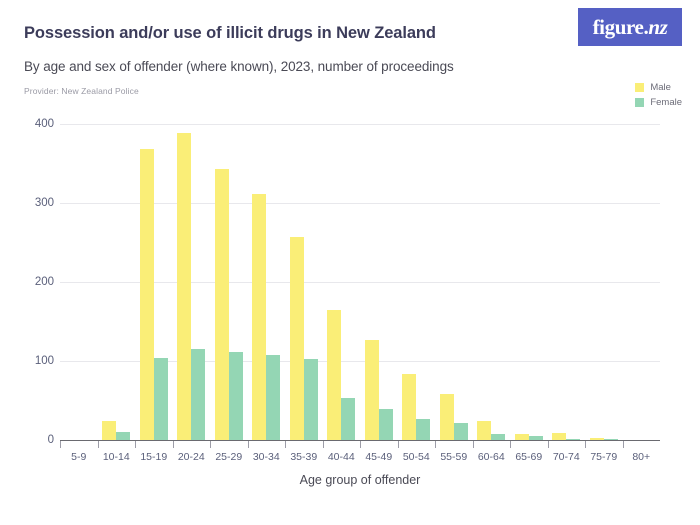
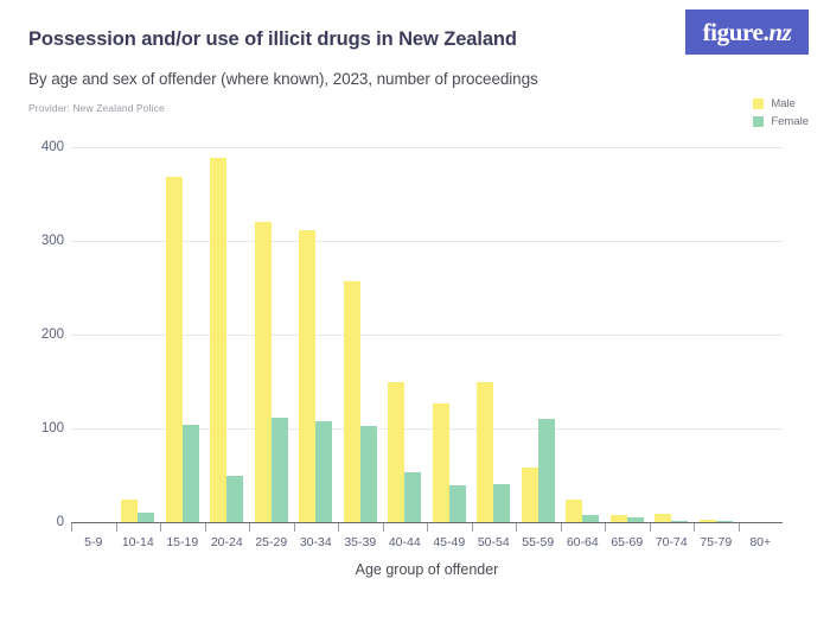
Female/20-24: 120 -> 50
Male/25-29: 340 -> 320
Male/40-44: 160 -> 150
Male/50-54: 80 -> 150
Female/50-54: 30 -> 40
Female/55-59: 20 -> 110
